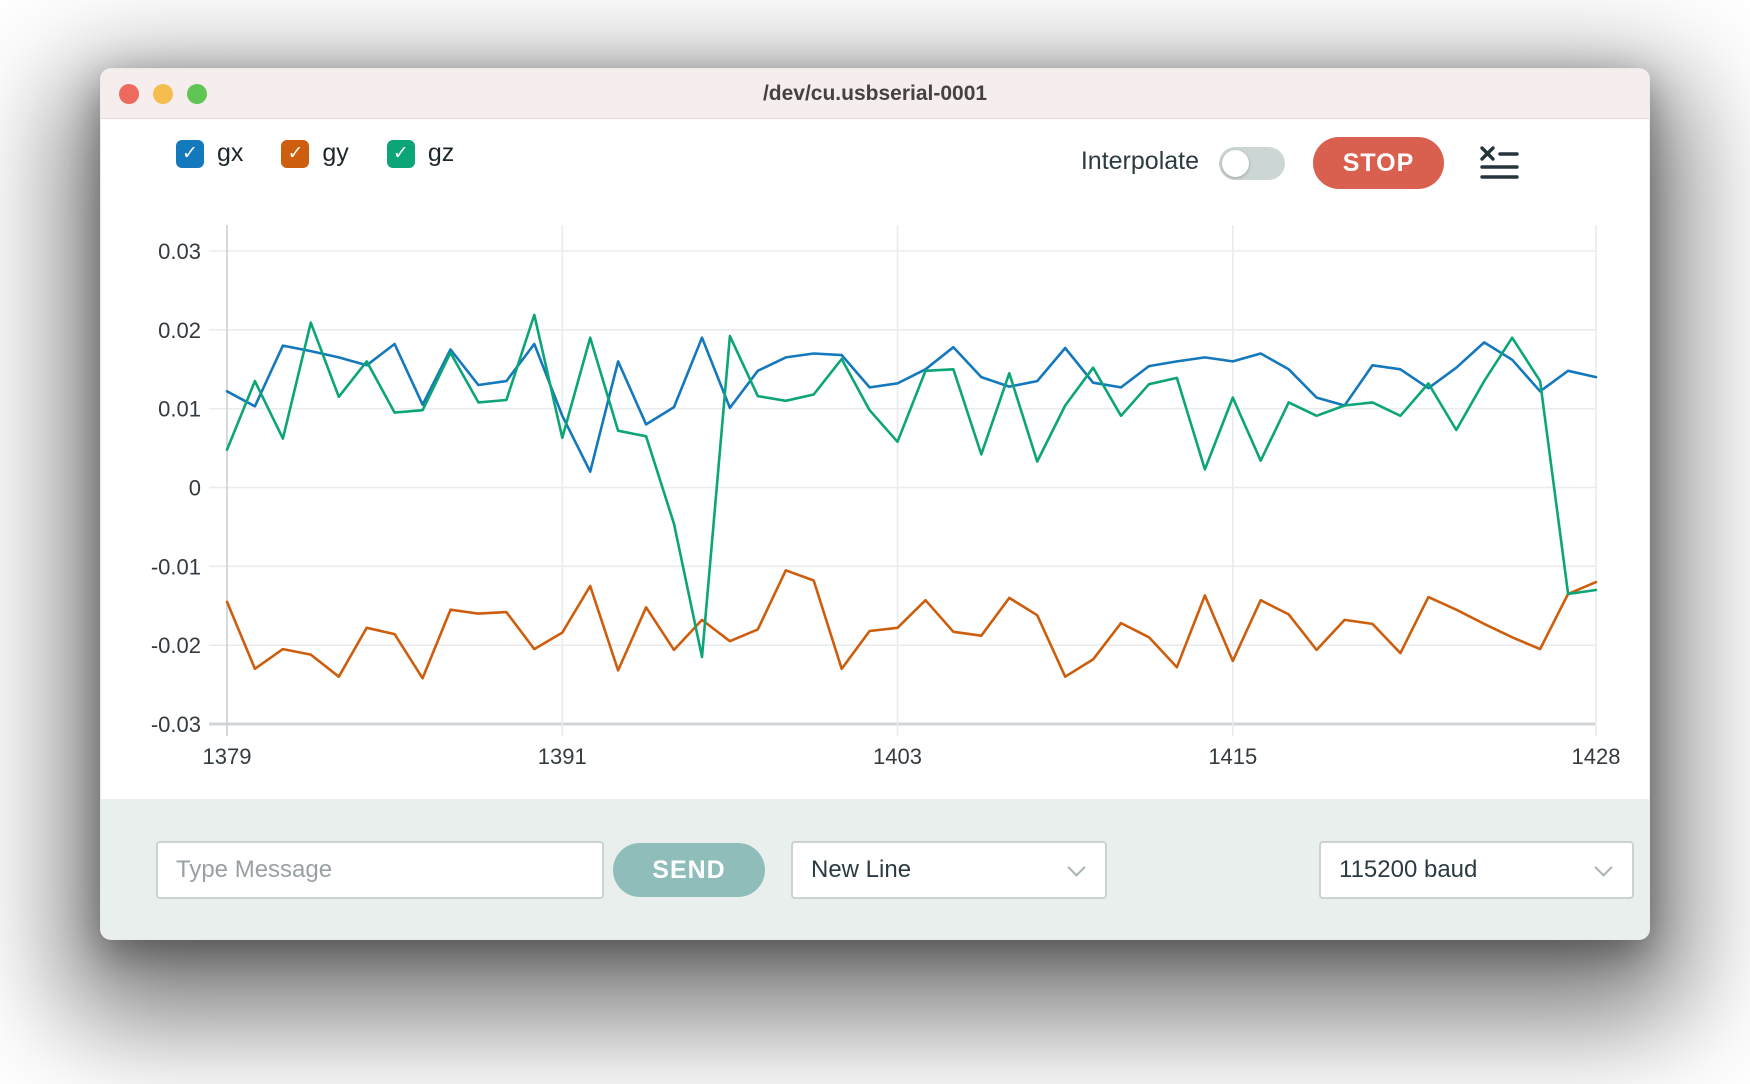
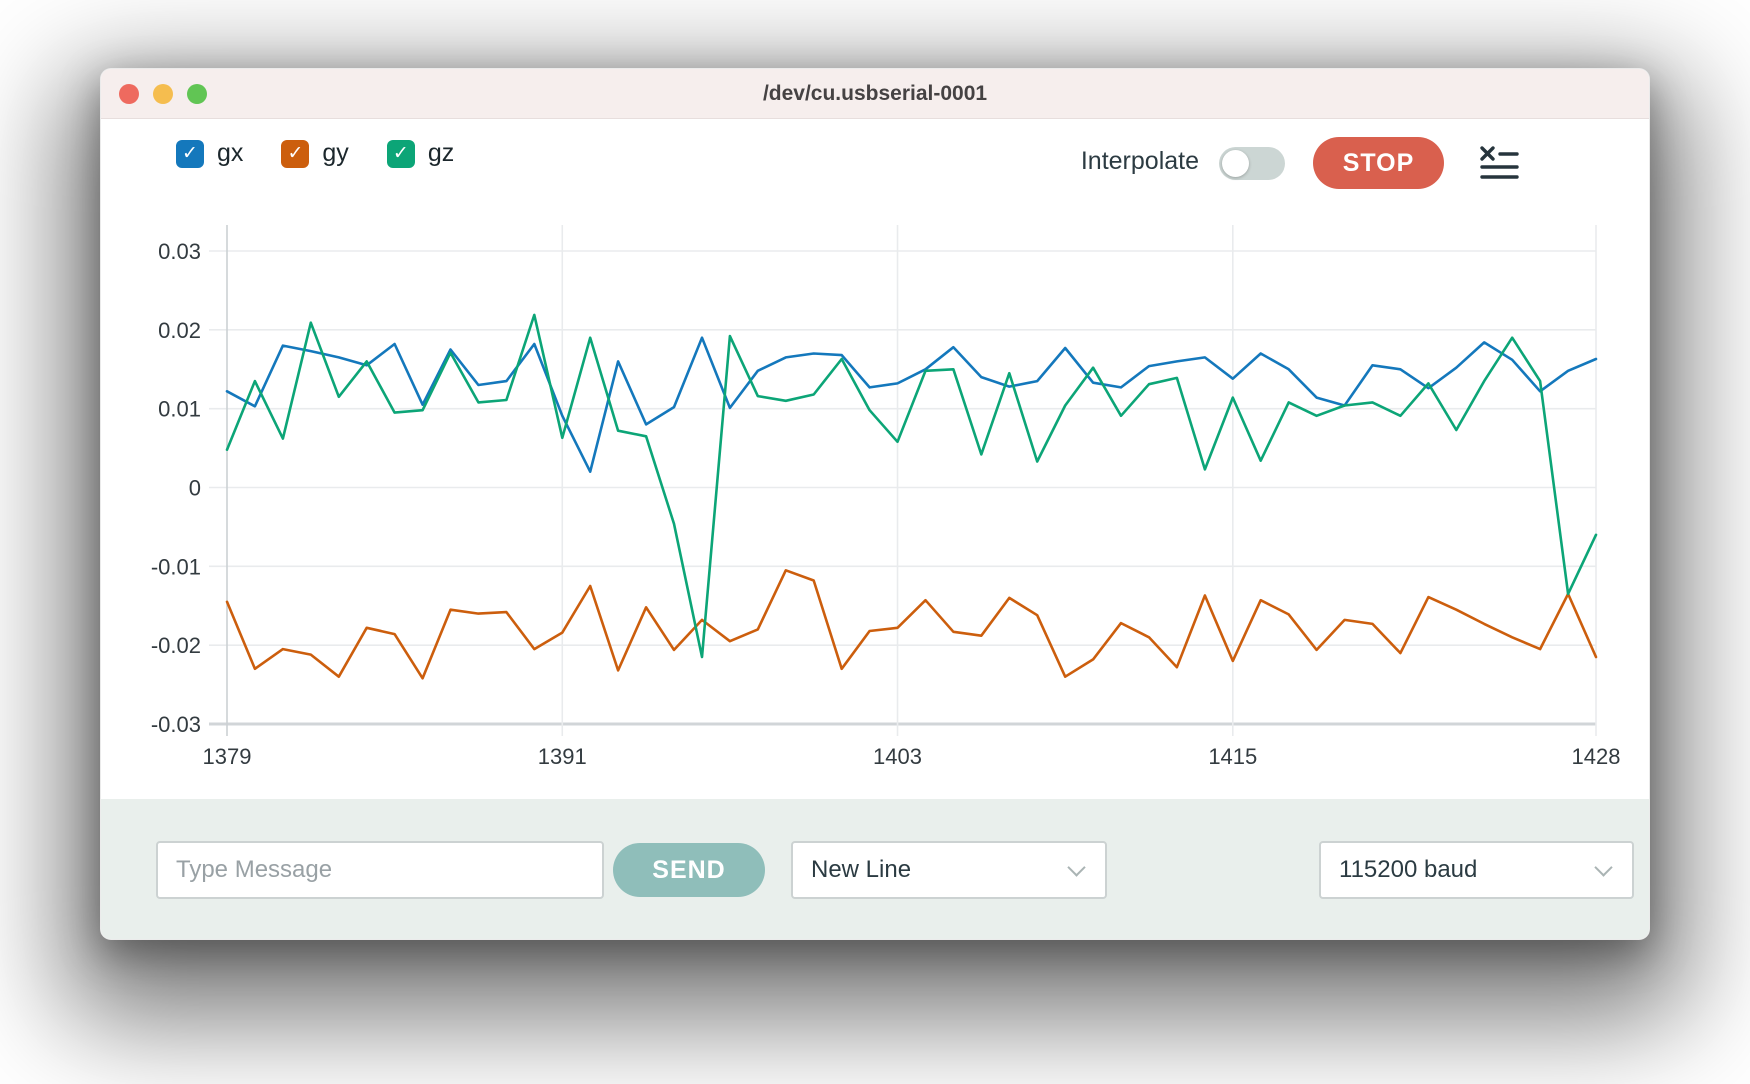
gx/1415: 0.016 -> 0.014
gx/1428: 0.014 -> 0.016
gy/1428: -0.012 -> -0.021
gz/1428: -0.013 -> -0.006
